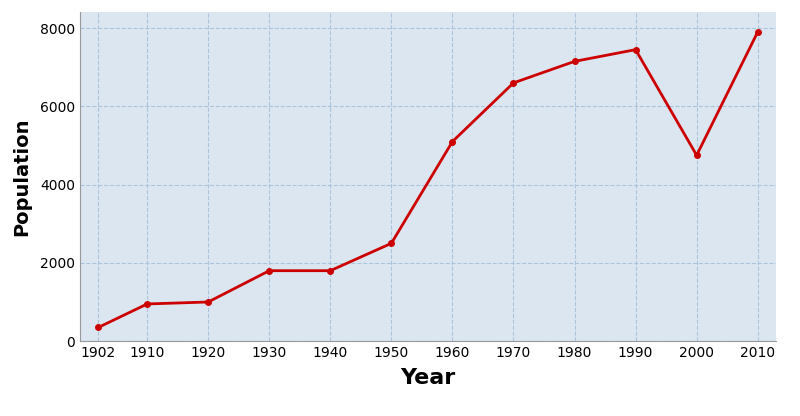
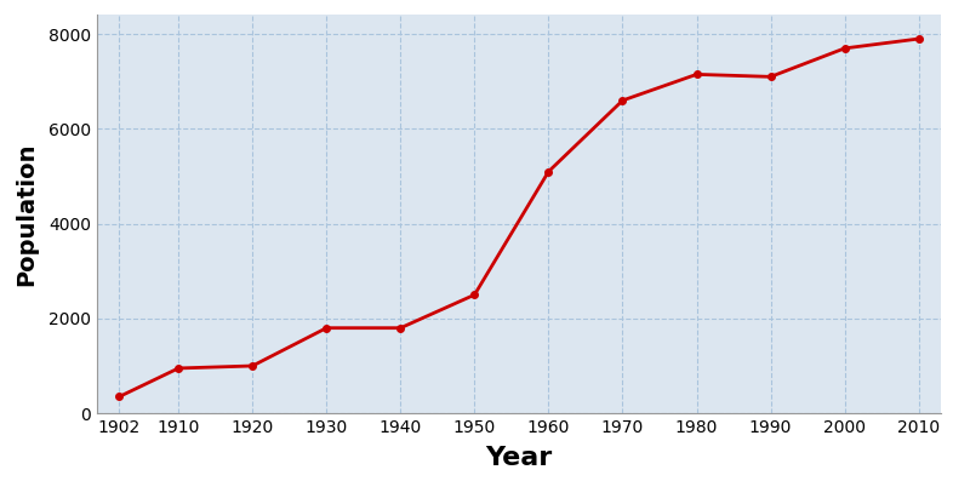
1990: 7450 -> 7100
2000: 4750 -> 7700
